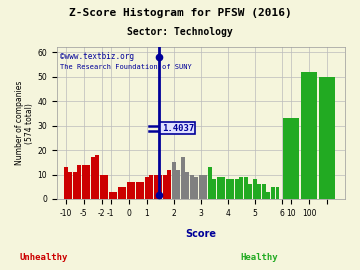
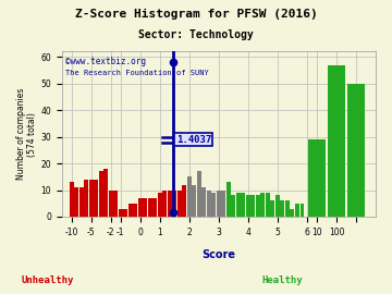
10: 33 -> 29
100: 52 -> 57
